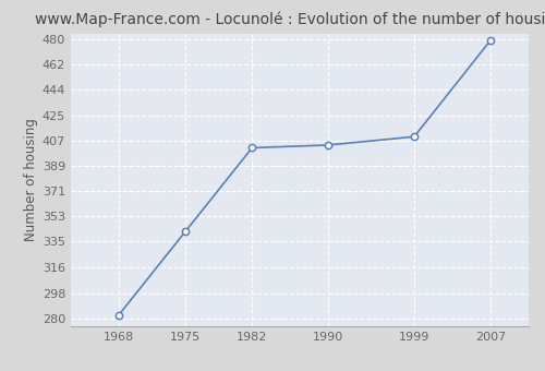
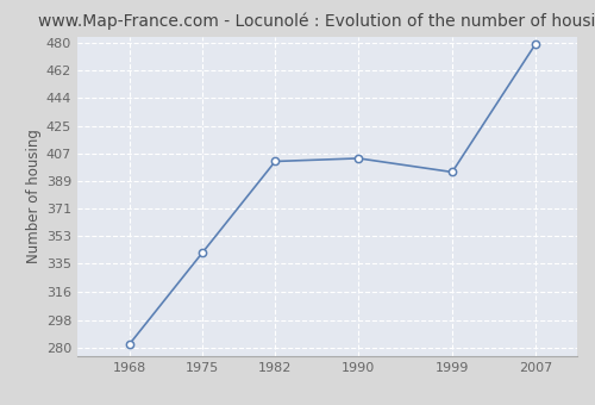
1999: 410 -> 395
